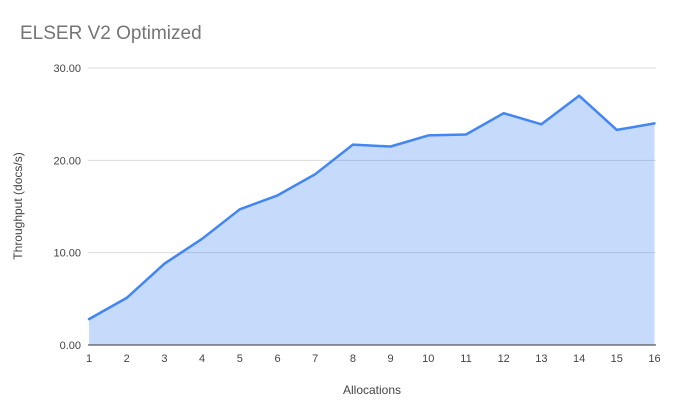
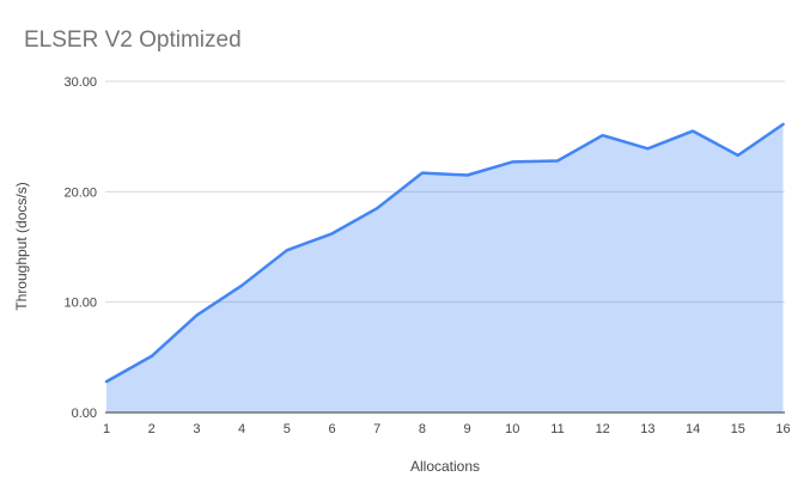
14: 27 -> 26
16: 24 -> 26
